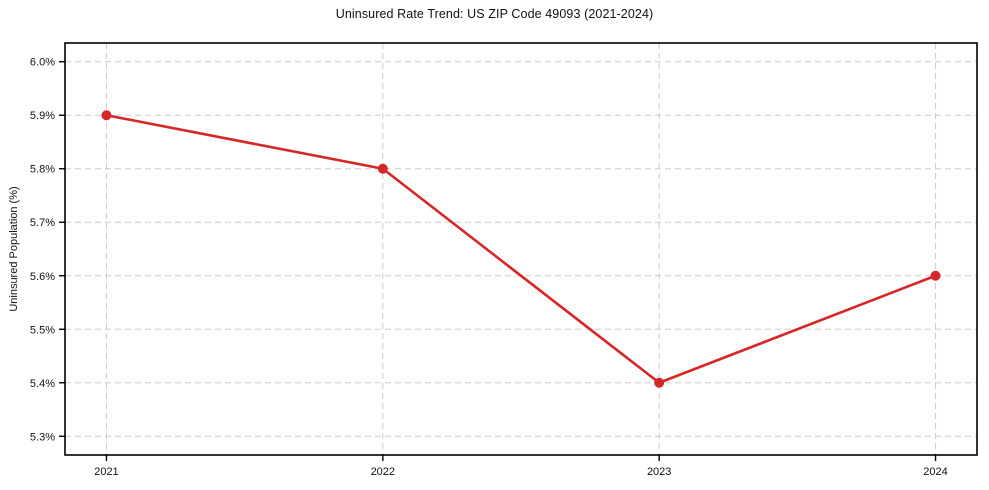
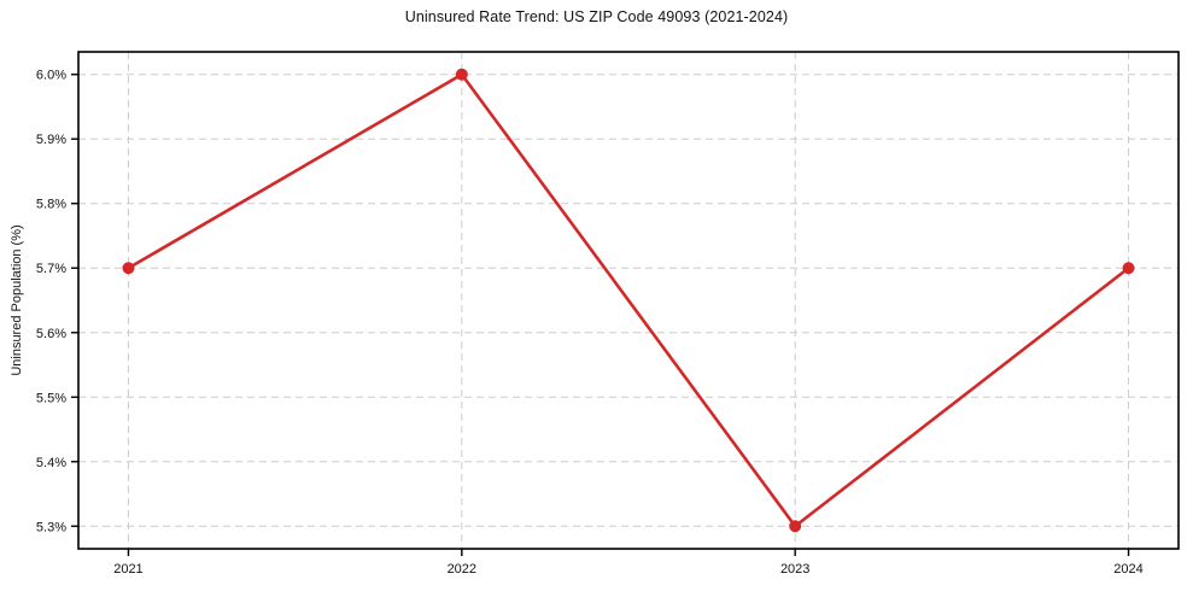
2021: 5.9% -> 5.7%
2022: 5.8% -> 6.0%
2023: 5.4% -> 5.3%
2024: 5.6% -> 5.7%
